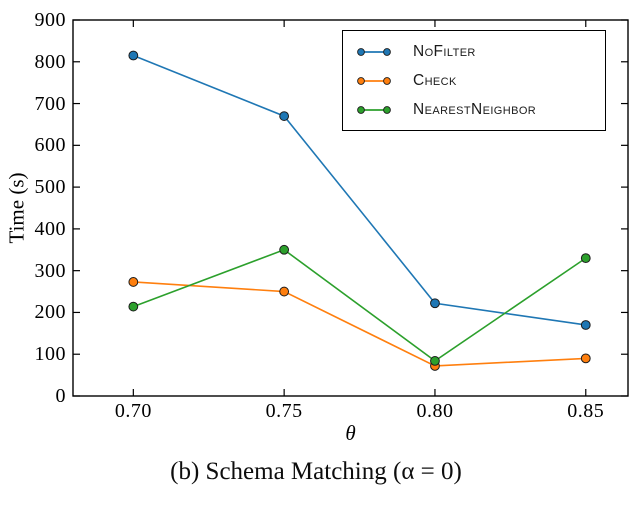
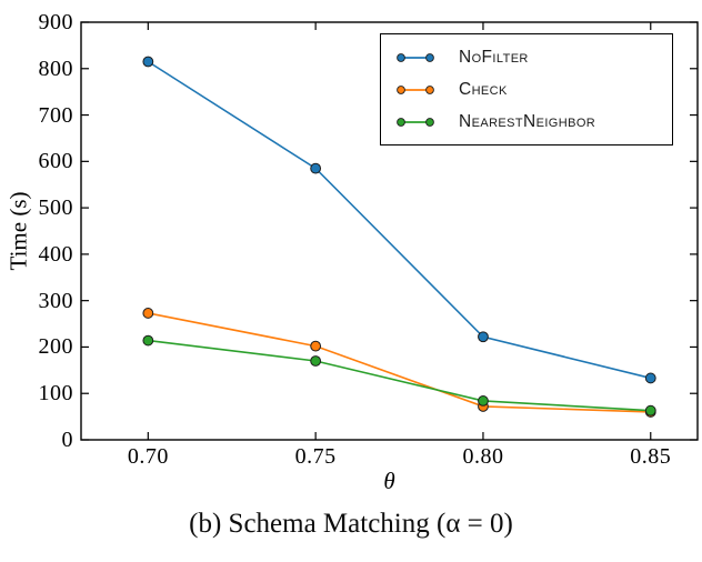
NoFilter/0.75: 670 -> 580
Check/0.75: 250 -> 200
NearestNeighbor/0.75: 350 -> 170
NoFilter/0.85: 170 -> 130
Check/0.85: 90 -> 60
NearestNeighbor/0.85: 330 -> 60
